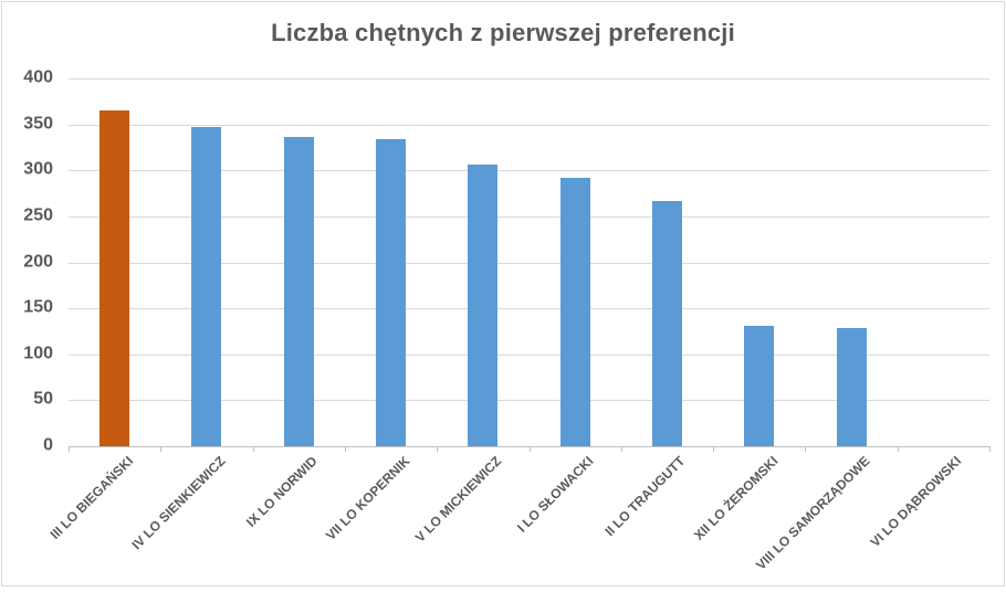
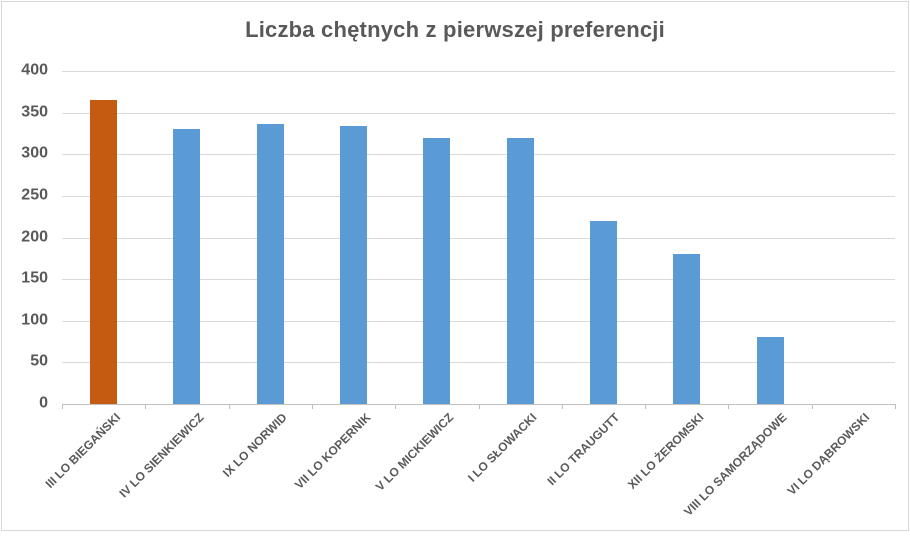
IV LO SIENKIEWICZ: 350 -> 330
V LO MICKIEWICZ: 310 -> 320
I LO SŁOWACKI: 290 -> 320
II LO TRAUGUTT: 270 -> 220
XII LO ŻEROMSKI: 130 -> 180
VIII LO SAMORZĄDOWE: 130 -> 80
